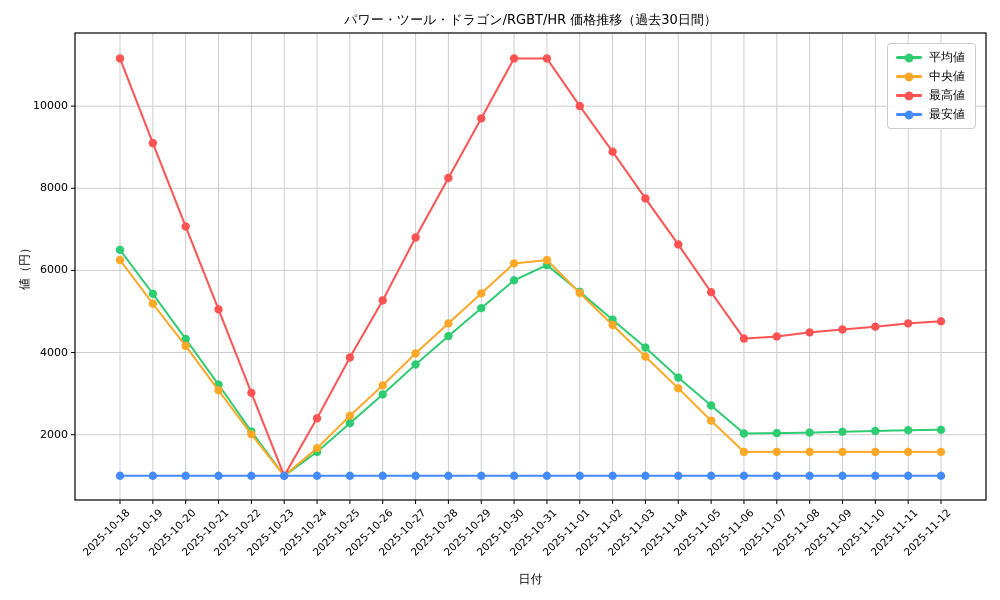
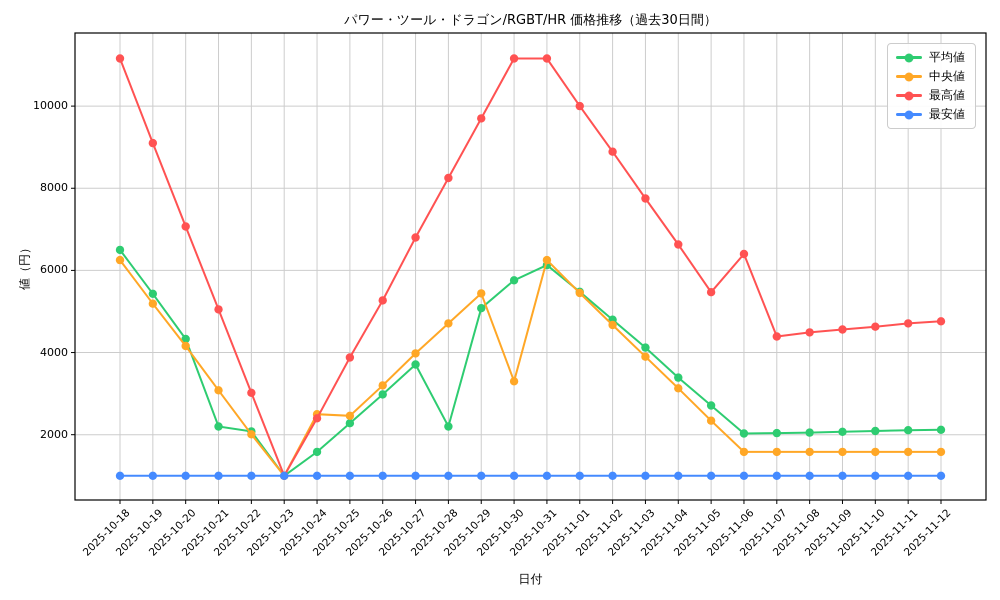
平均値/2025-10-21: 3200 -> 2200
中央値/2025-10-24: 1700 -> 2500
平均値/2025-10-28: 4400 -> 2200
中央値/2025-10-30: 6200 -> 3300
最高値/2025-11-06: 4300 -> 6400
